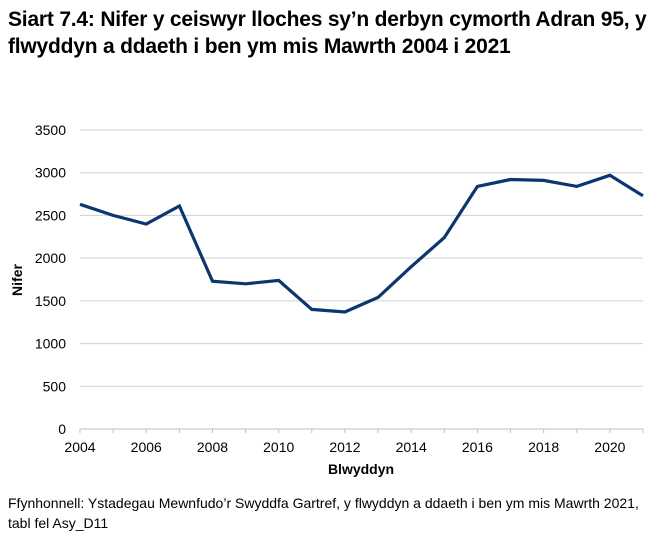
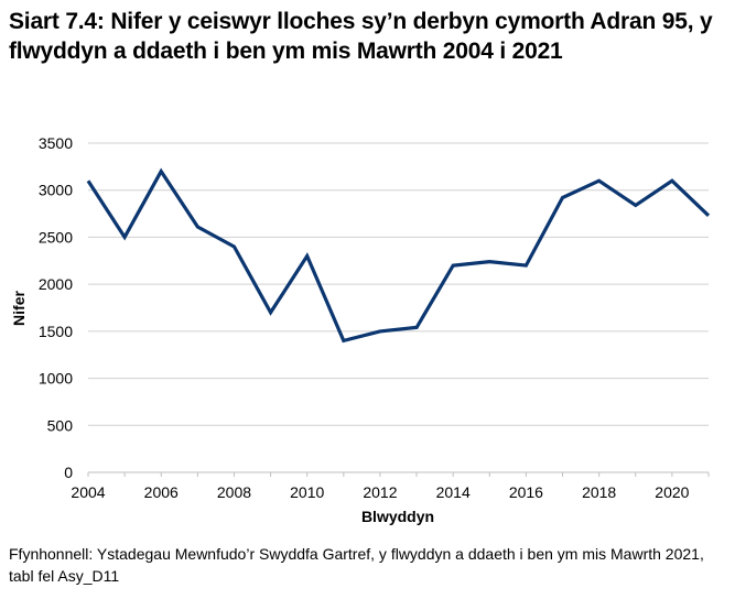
2004: 2600 -> 3100
2006: 2400 -> 3200
2008: 1700 -> 2400
2010: 1700 -> 2300
2012: 1400 -> 1500
2014: 1900 -> 2200
2016: 2800 -> 2200
2018: 2900 -> 3100
2020: 3000 -> 3100
